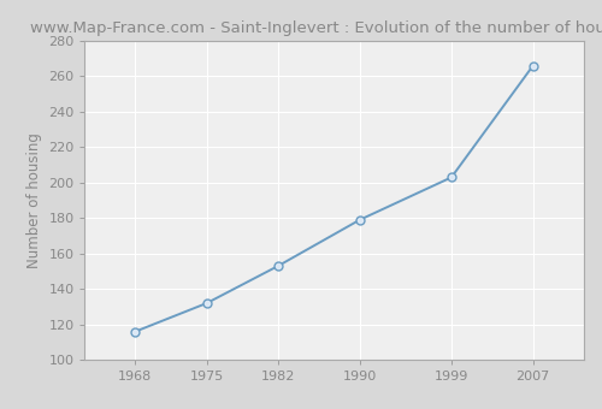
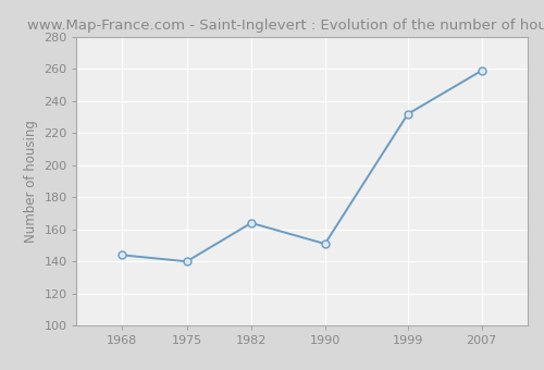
1968: 116 -> 144
1975: 132 -> 140
1982: 153 -> 164
1990: 179 -> 151
1999: 203 -> 232
2007: 266 -> 259
